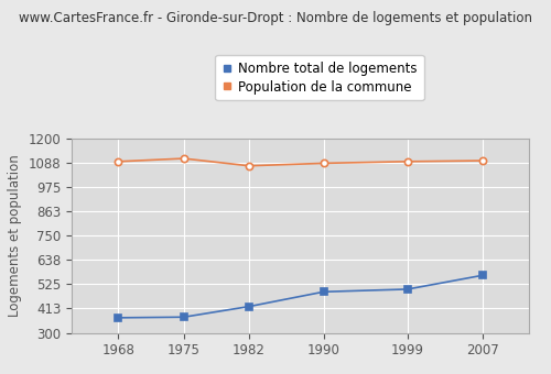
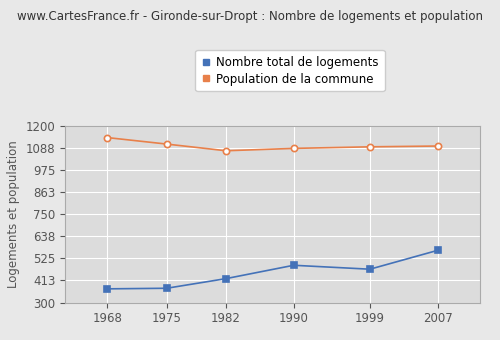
Population de la commune/1968: 1090 -> 1140
Nombre total de logements/1999: 500 -> 470
